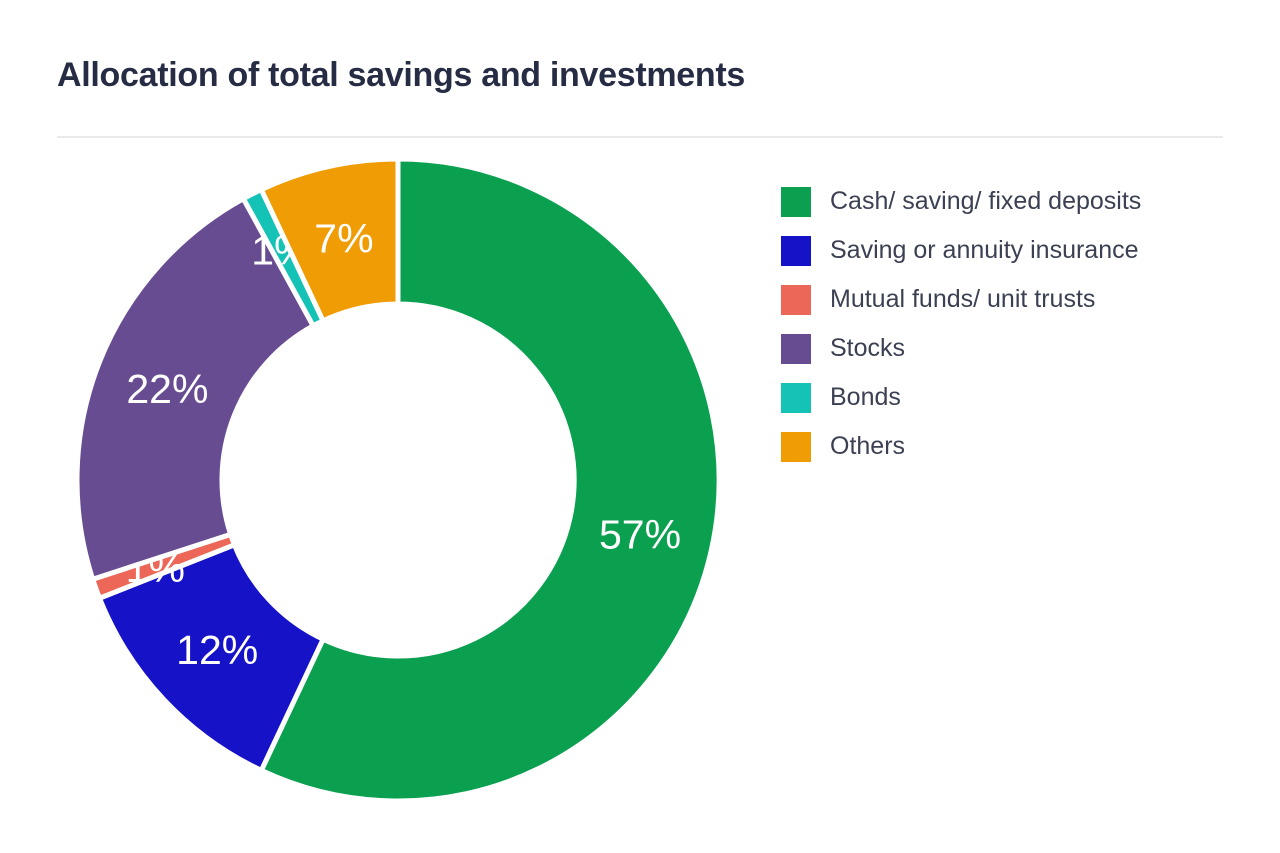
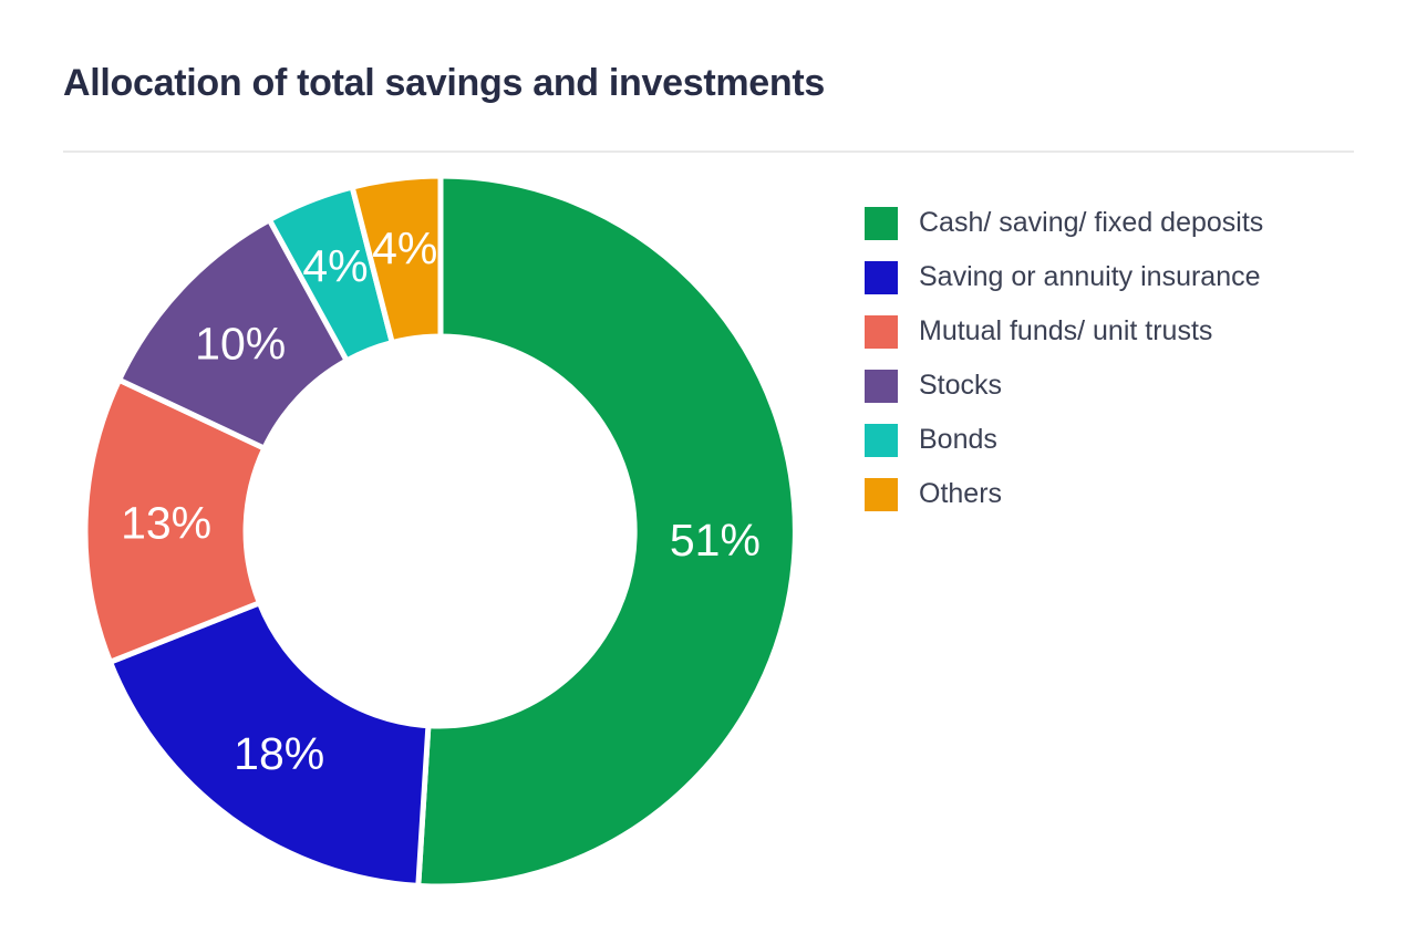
Cash/ saving/ fixed deposits: 57% -> 51%
Saving or annuity insurance: 12% -> 18%
Mutual funds/ unit trusts: 1% -> 13%
Stocks: 22% -> 10%
Bonds: 1% -> 4%
Others: 7% -> 4%
